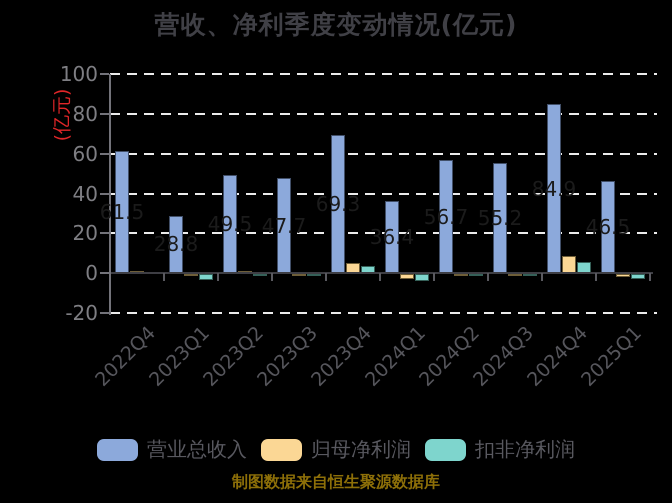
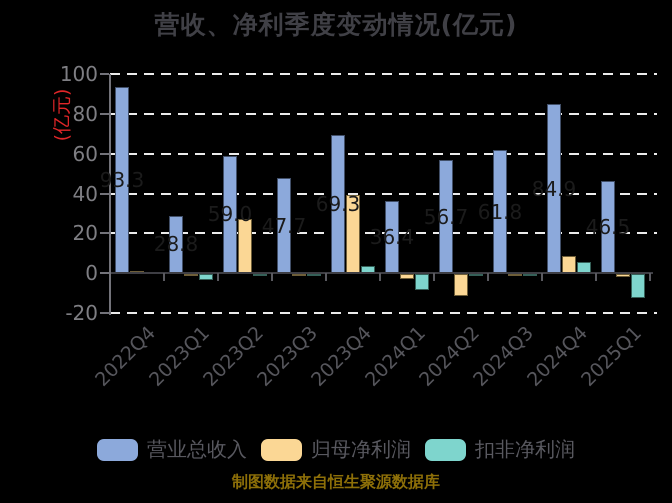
营业总收入/2022Q4: 61.5 -> 93.3
营业总收入/2023Q2: 49.5 -> 59.0
归母净利润/2023Q2: 1 -> 27
归母净利润/2023Q4: 5 -> 39
扣非净利润/2024Q1: -4 -> -8
归母净利润/2024Q2: -1 -> -11
营业总收入/2024Q3: 55.2 -> 61.8
扣非净利润/2025Q1: -2 -> -12
